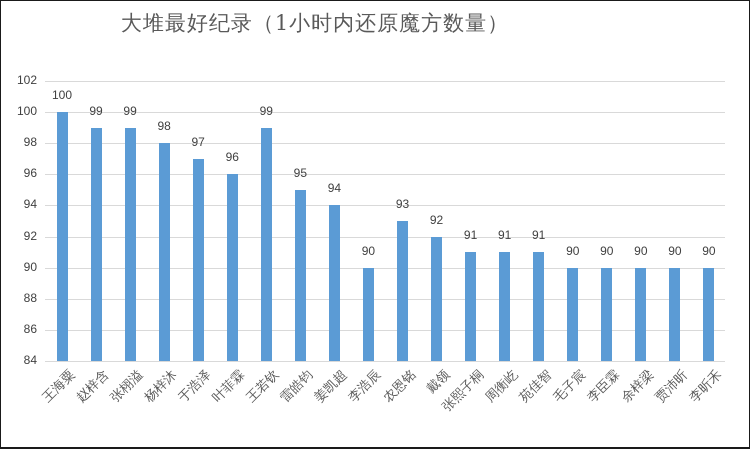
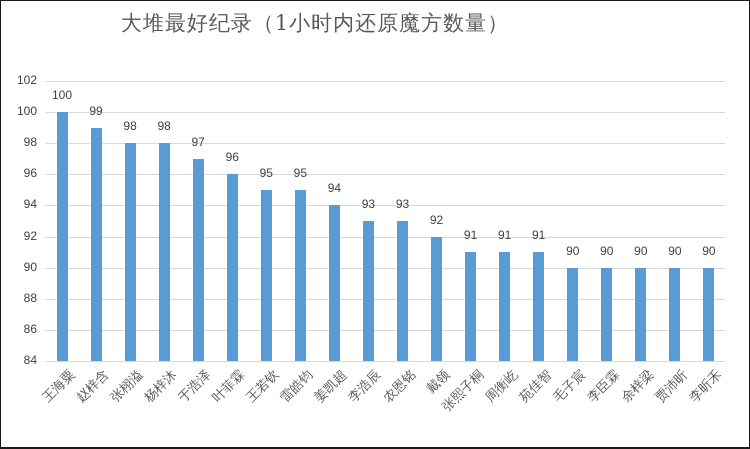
张栩溢: 99 -> 98
王若钦: 99 -> 95
李浩辰: 90 -> 93
